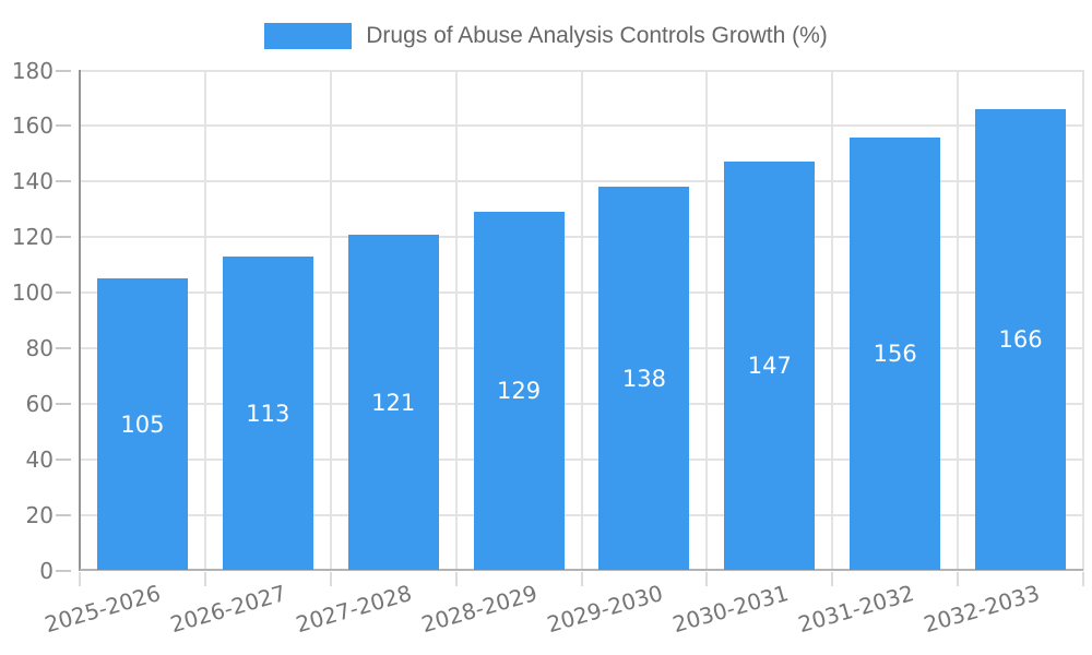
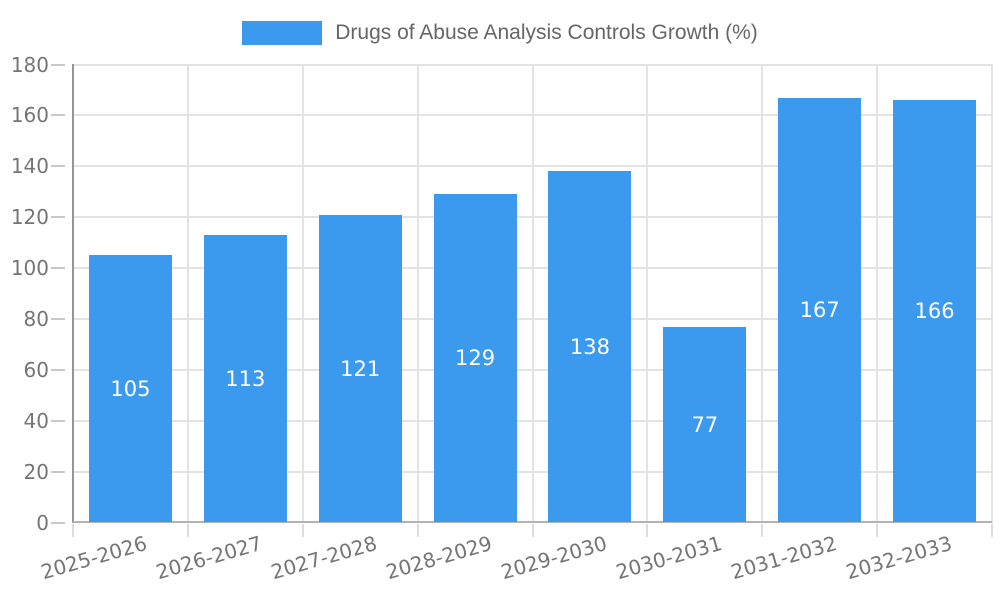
2030-2031: 147 -> 77
2031-2032: 156 -> 167
